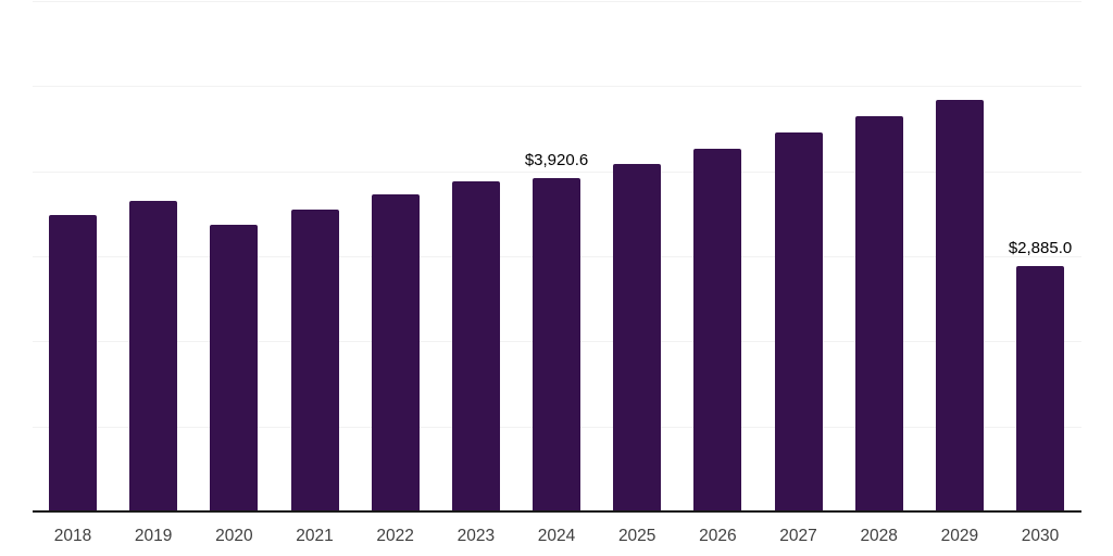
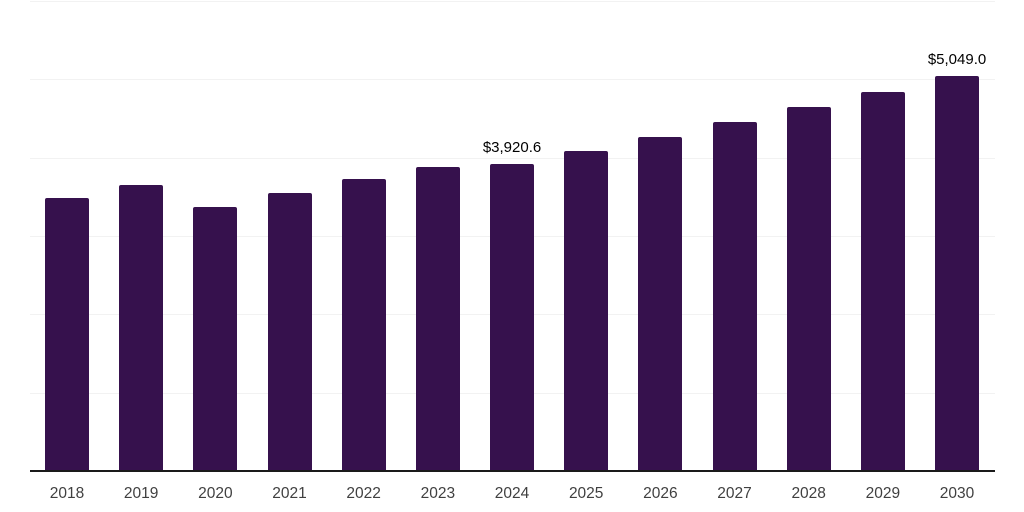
2030: $2,885.0 -> $5,049.0
